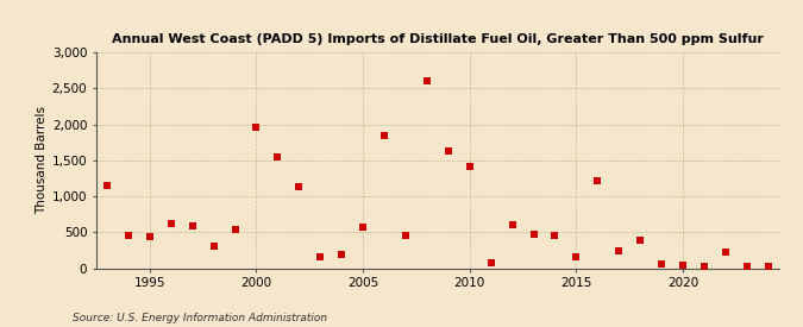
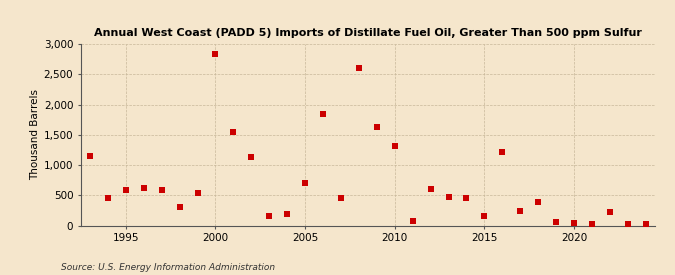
1995: 430 -> 580
2000: 1,960 -> 2,840
2005: 570 -> 700
2010: 1,420 -> 1,320
